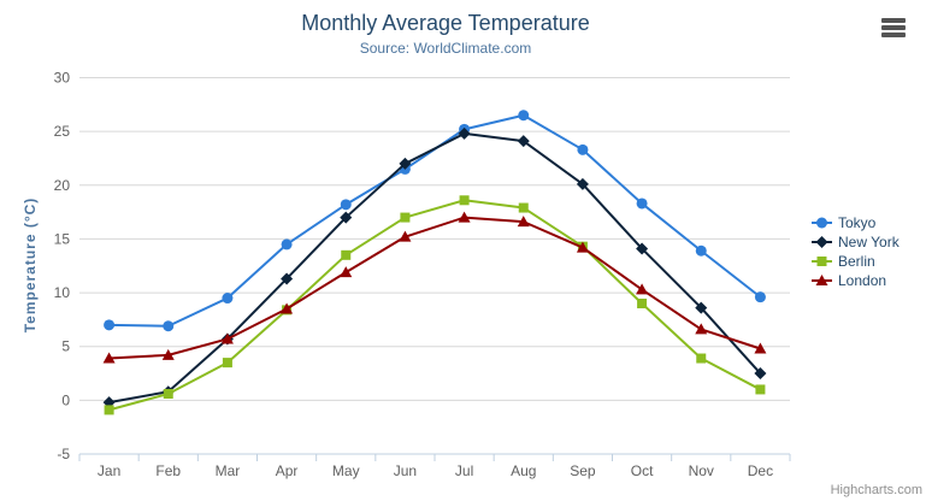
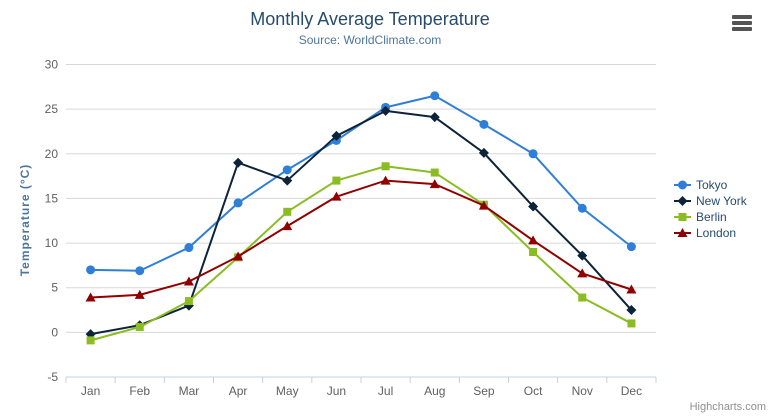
New York/Mar: 6 -> 3
New York/Apr: 11 -> 19
Tokyo/Oct: 18 -> 20
